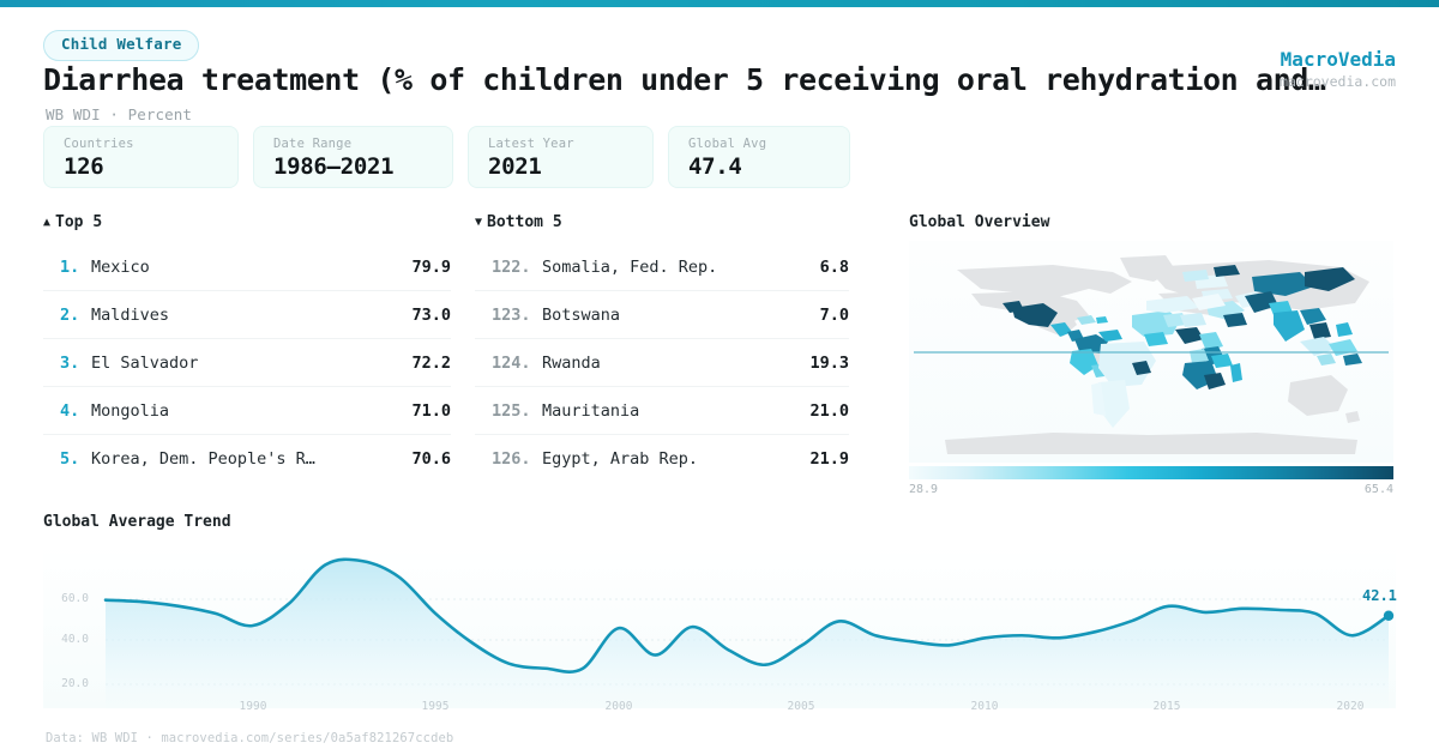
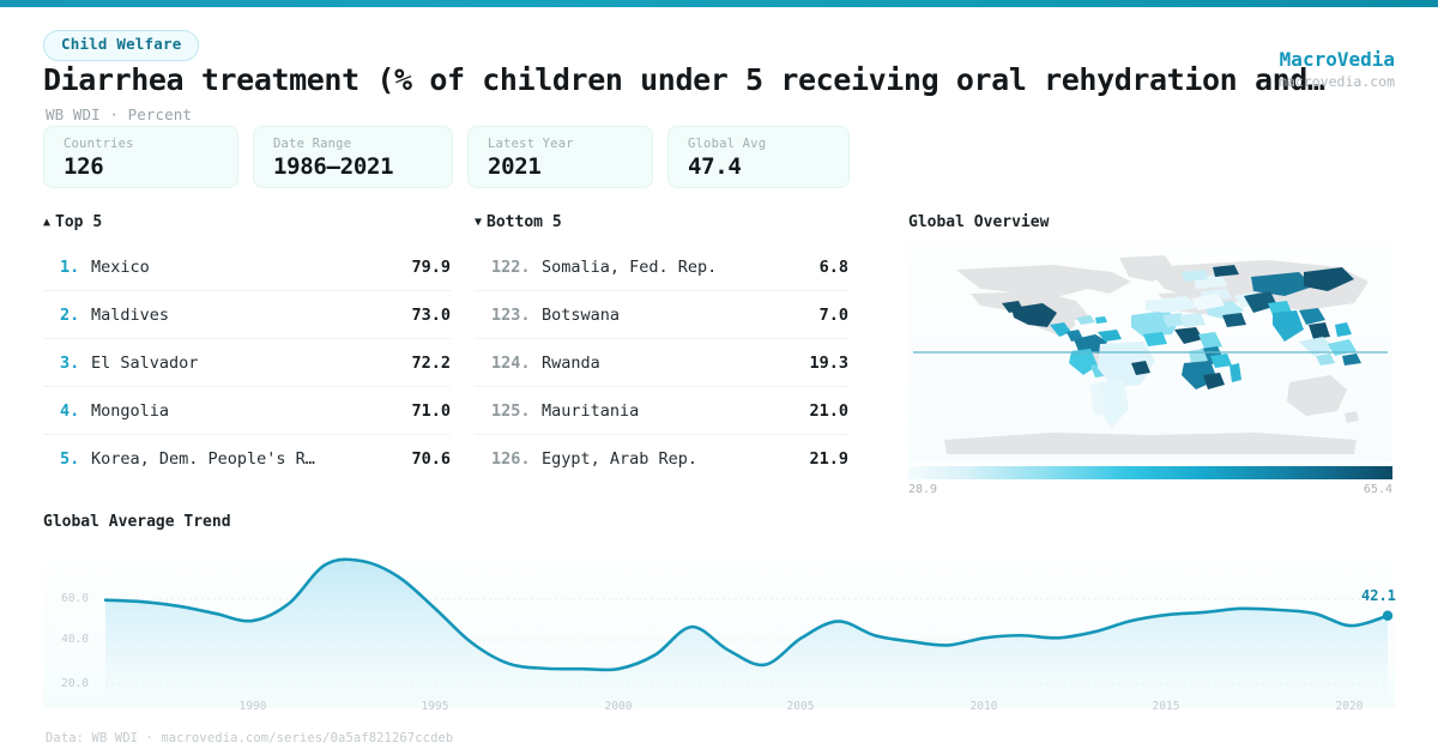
1990: 38 -> 40
1995: 43 -> 45
2000: 37 -> 20
2005: 30 -> 33
2015: 46 -> 42
2020: 34 -> 38
